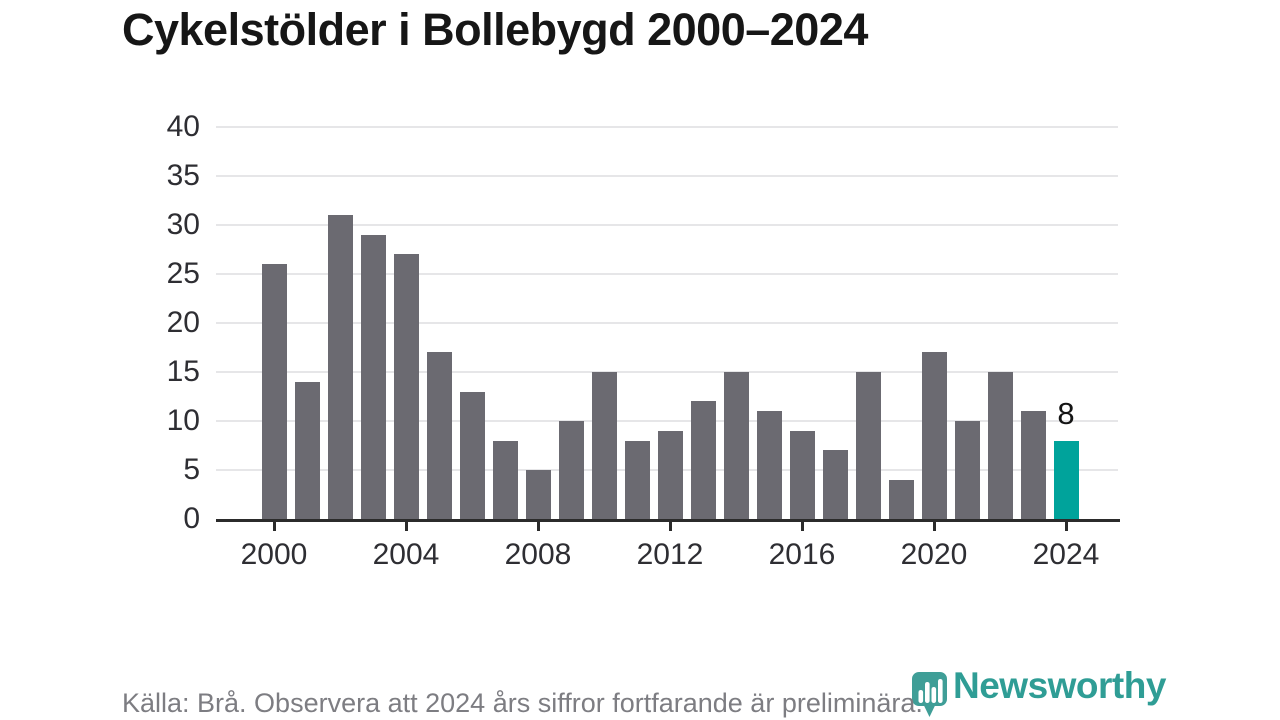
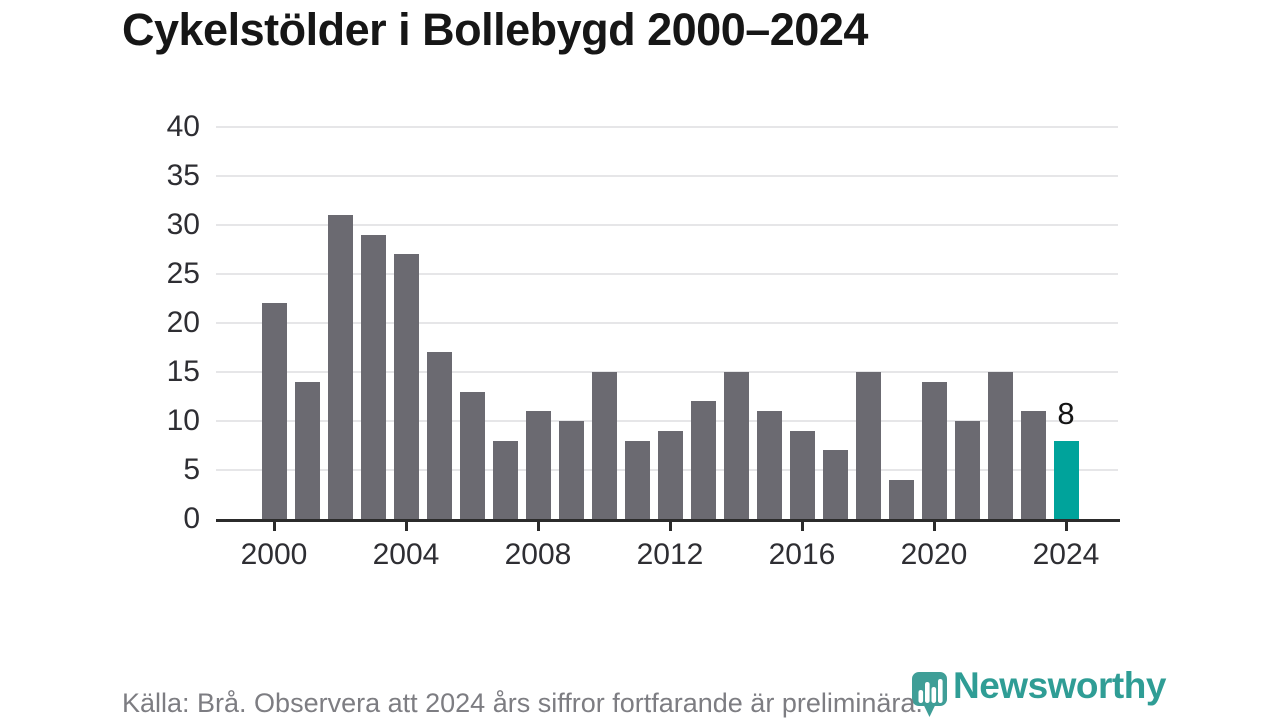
2000: 26 -> 22
2008: 5 -> 11
2020: 17 -> 14
